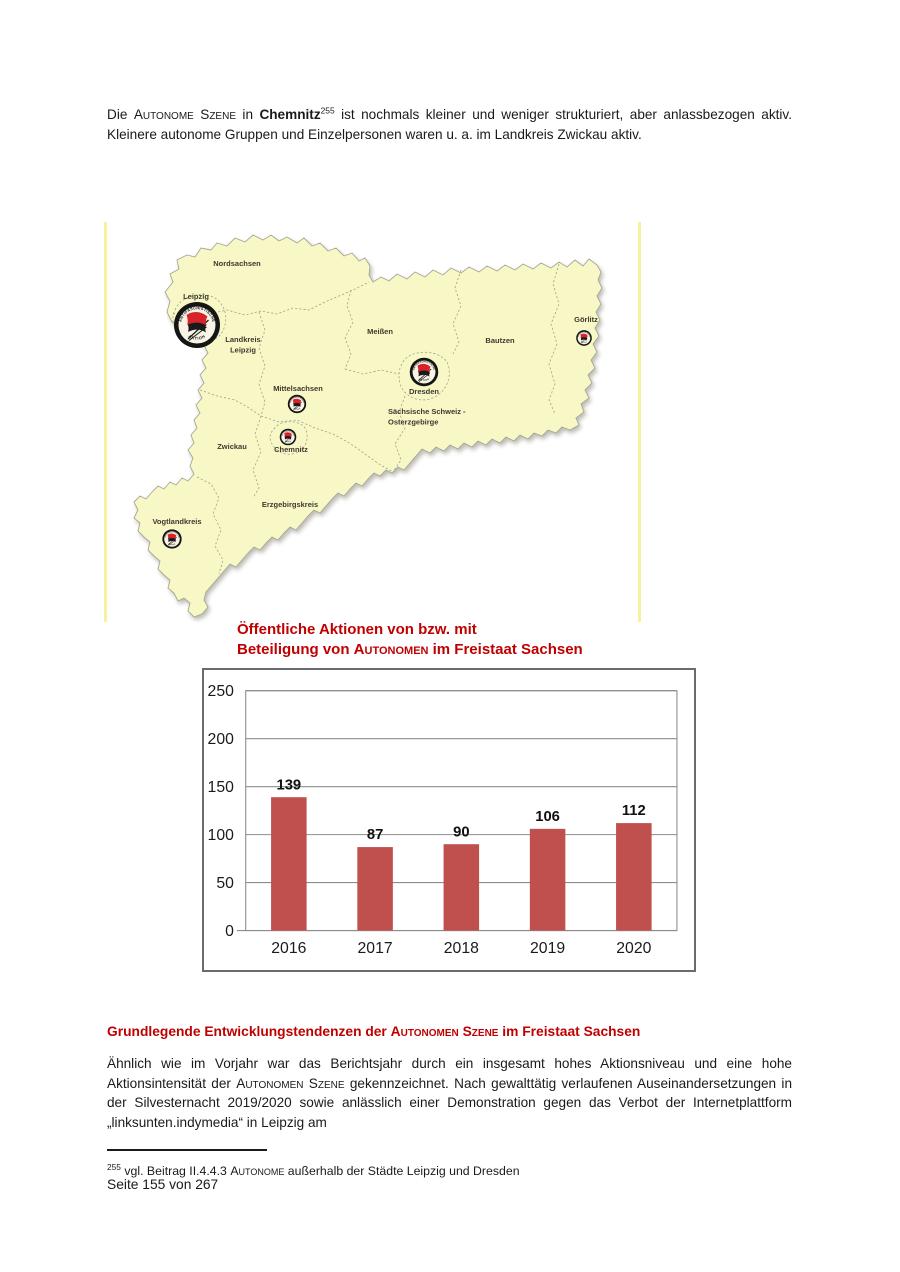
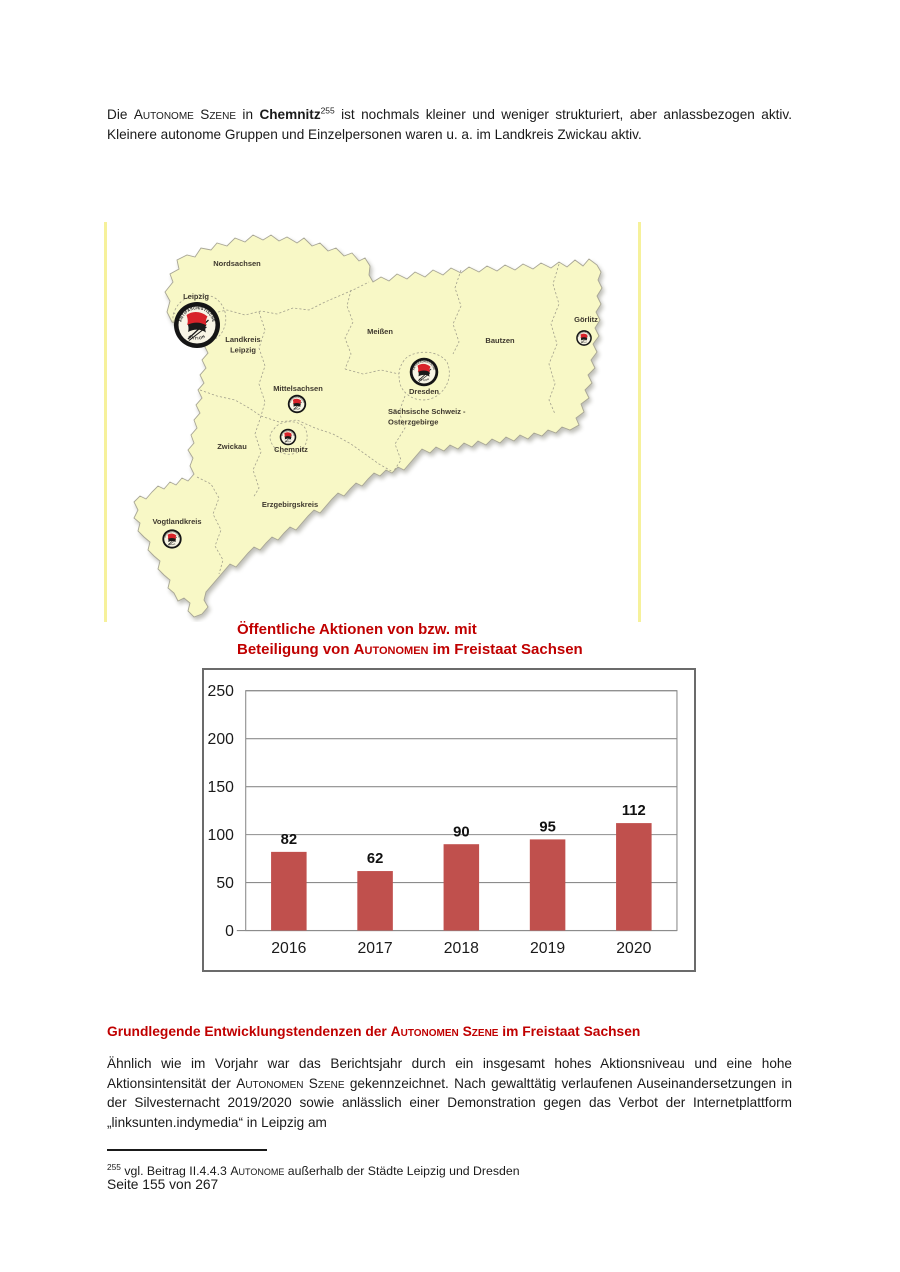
2016: 139 -> 82
2017: 87 -> 62
2019: 106 -> 95
